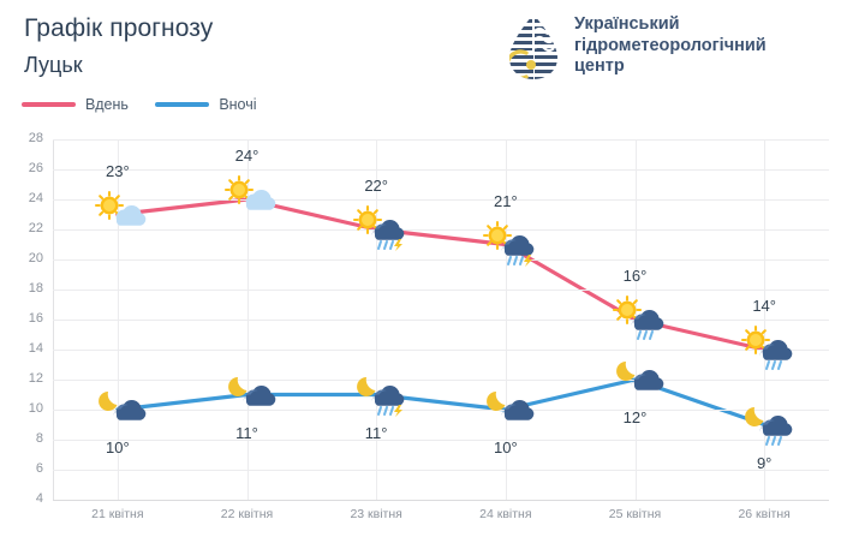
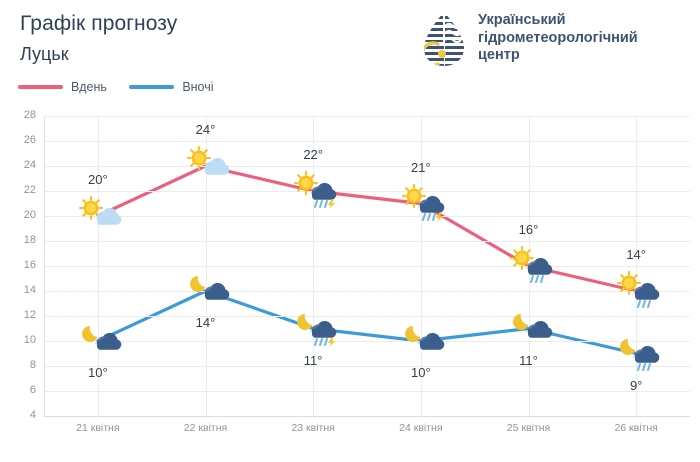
Вдень/21 квітня: 23° -> 20°
Вночі/22 квітня: 11° -> 14°
Вночі/25 квітня: 12° -> 11°
